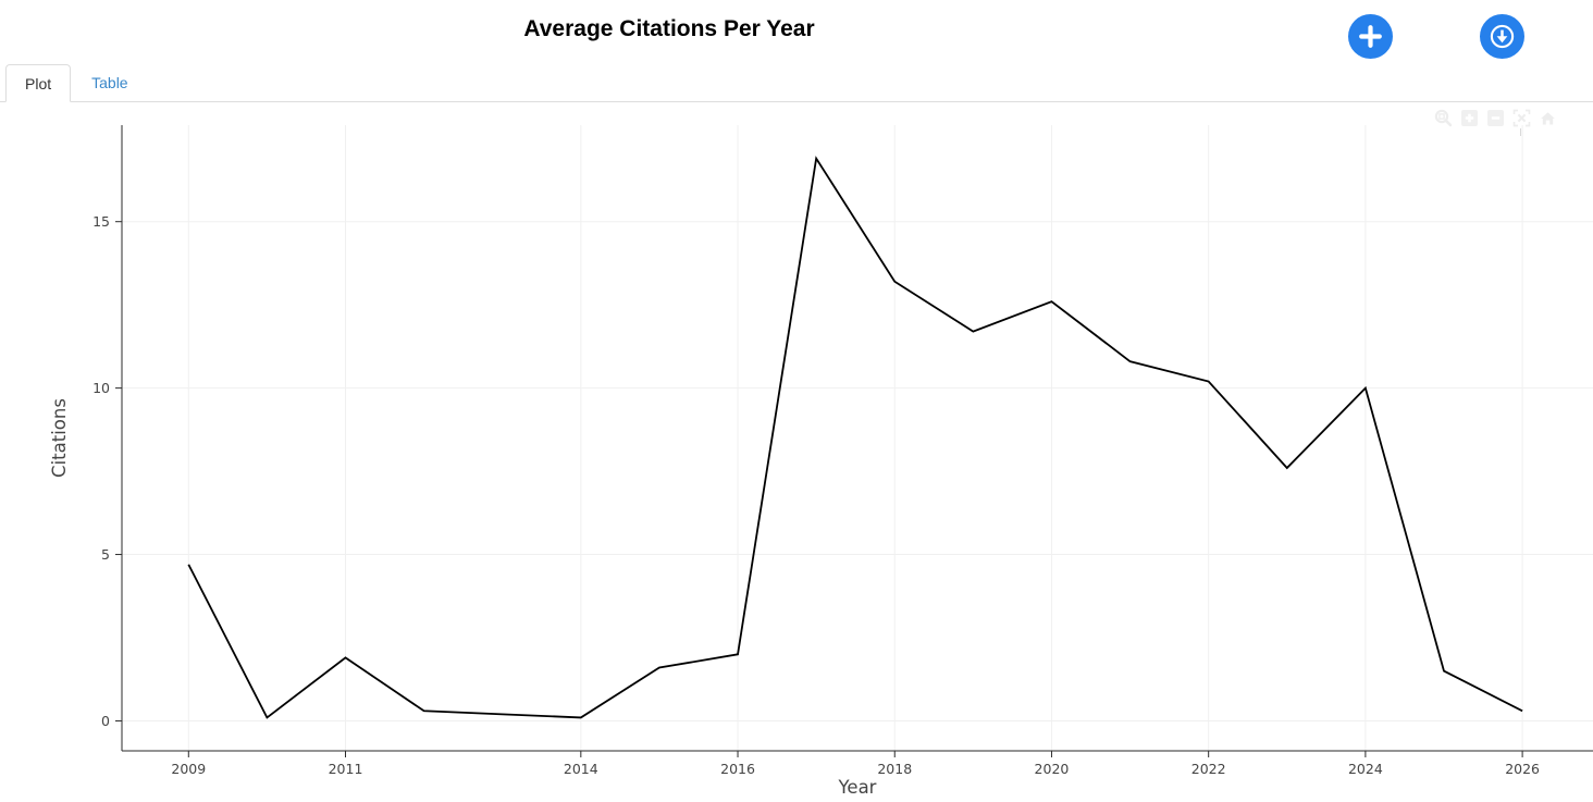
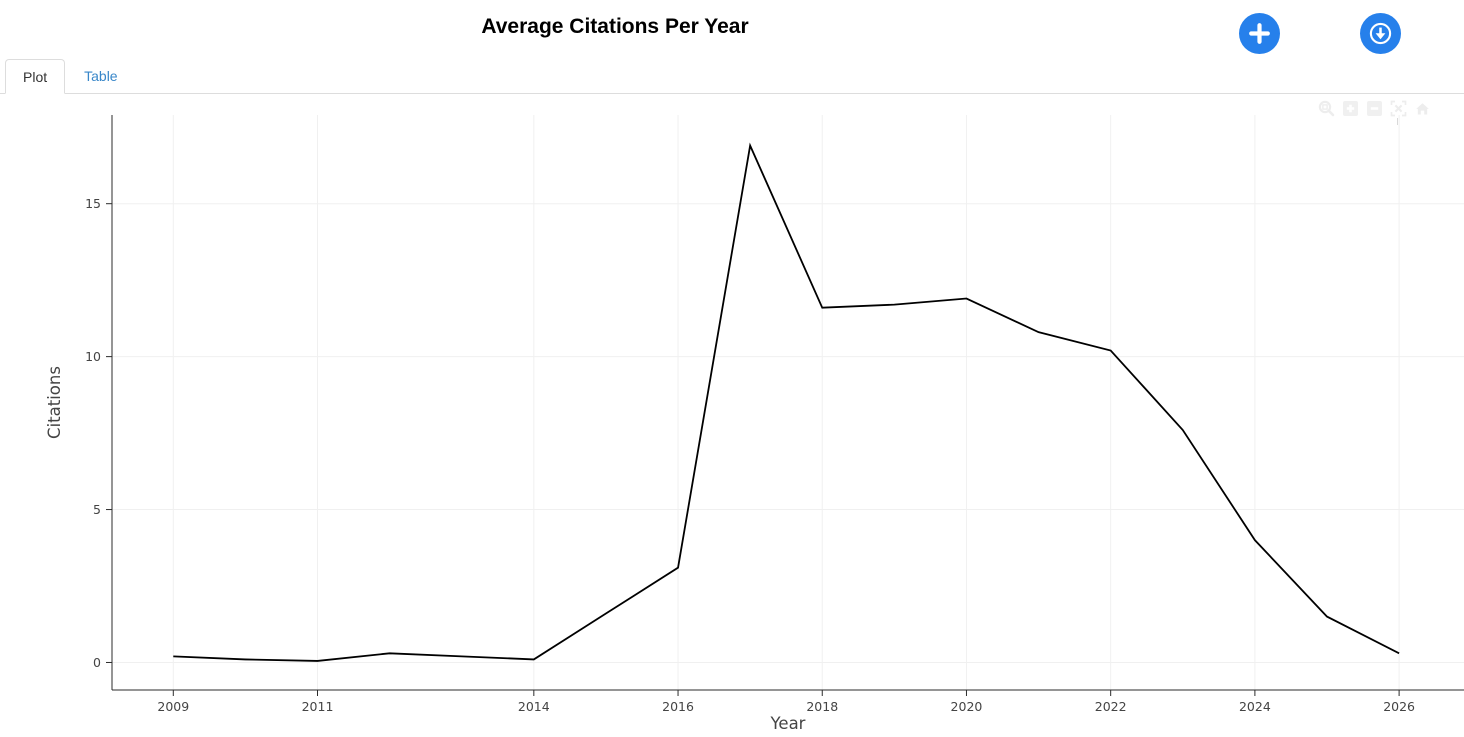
2009: 4.7 -> 0.2
2011: 1.9 -> 0.1
2016: 2.0 -> 3.1
2018: 13.2 -> 11.6
2020: 12.6 -> 11.9
2024: 10.0 -> 4.0
